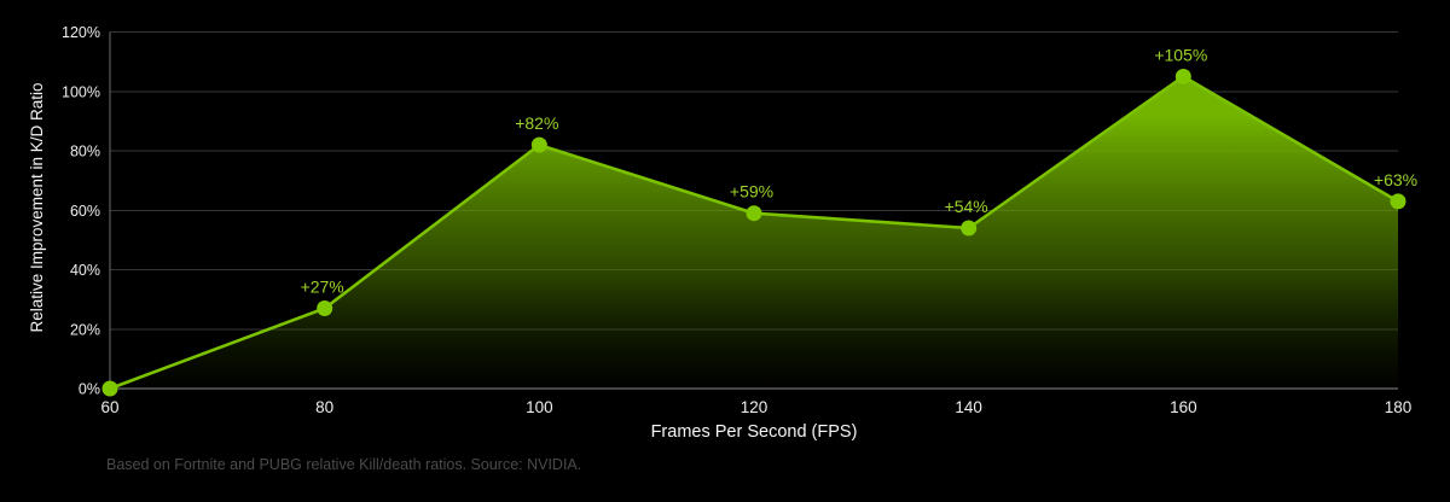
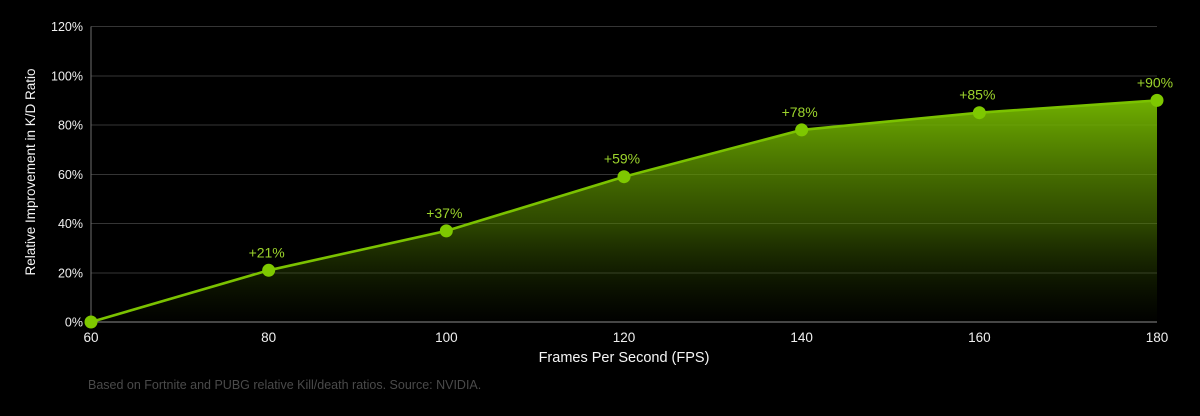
80: +27% -> +21%
100: +82% -> +37%
140: +54% -> +78%
160: +105% -> +85%
180: +63% -> +90%
